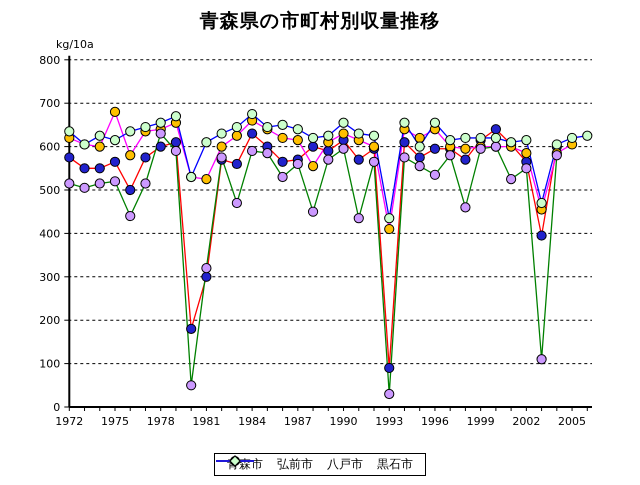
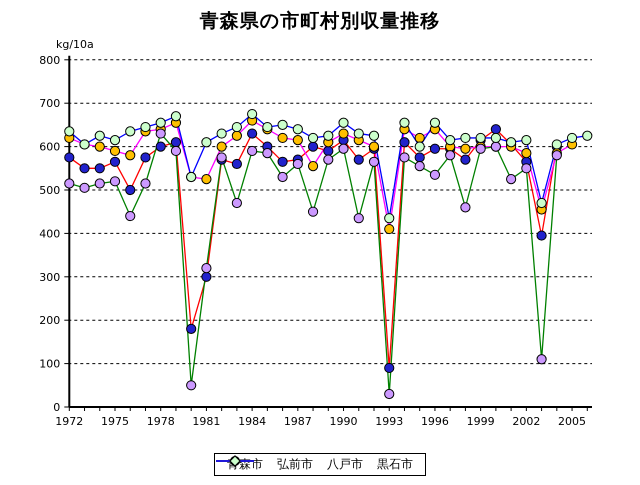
弘前市/1975: 680 -> 590
